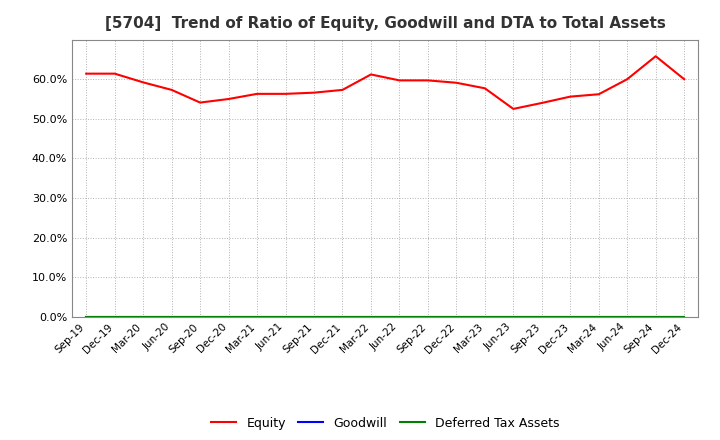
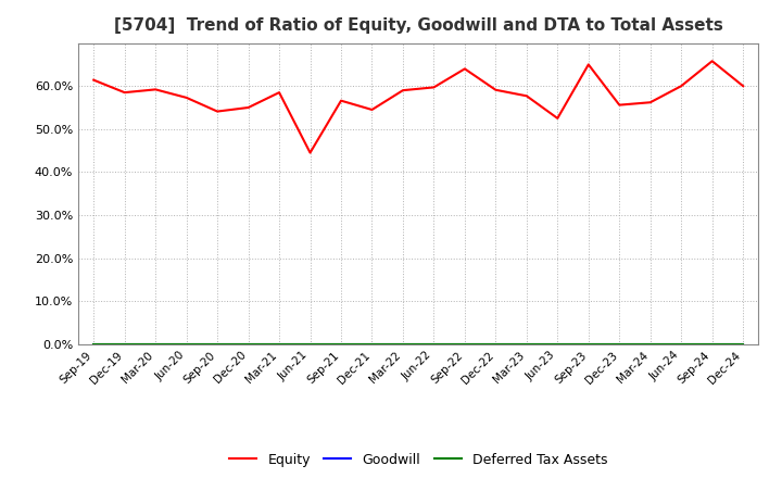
Equity/Dec-19: 61.4% -> 58.5%
Equity/Mar-21: 56.3% -> 58.5%
Equity/Jun-21: 56.3% -> 44.5%
Equity/Dec-21: 57.3% -> 54.5%
Equity/Mar-22: 61.2% -> 59.0%
Equity/Sep-22: 59.7% -> 64.0%
Equity/Sep-23: 54.0% -> 65.0%
